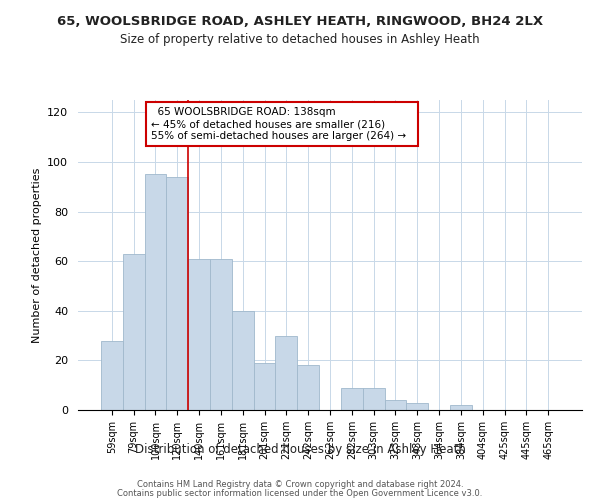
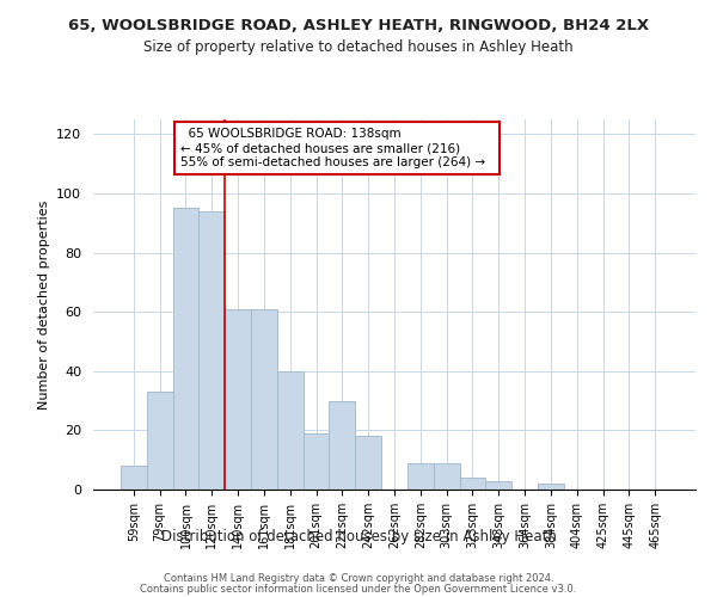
59sqm: 28 -> 8
79sqm: 63 -> 33
